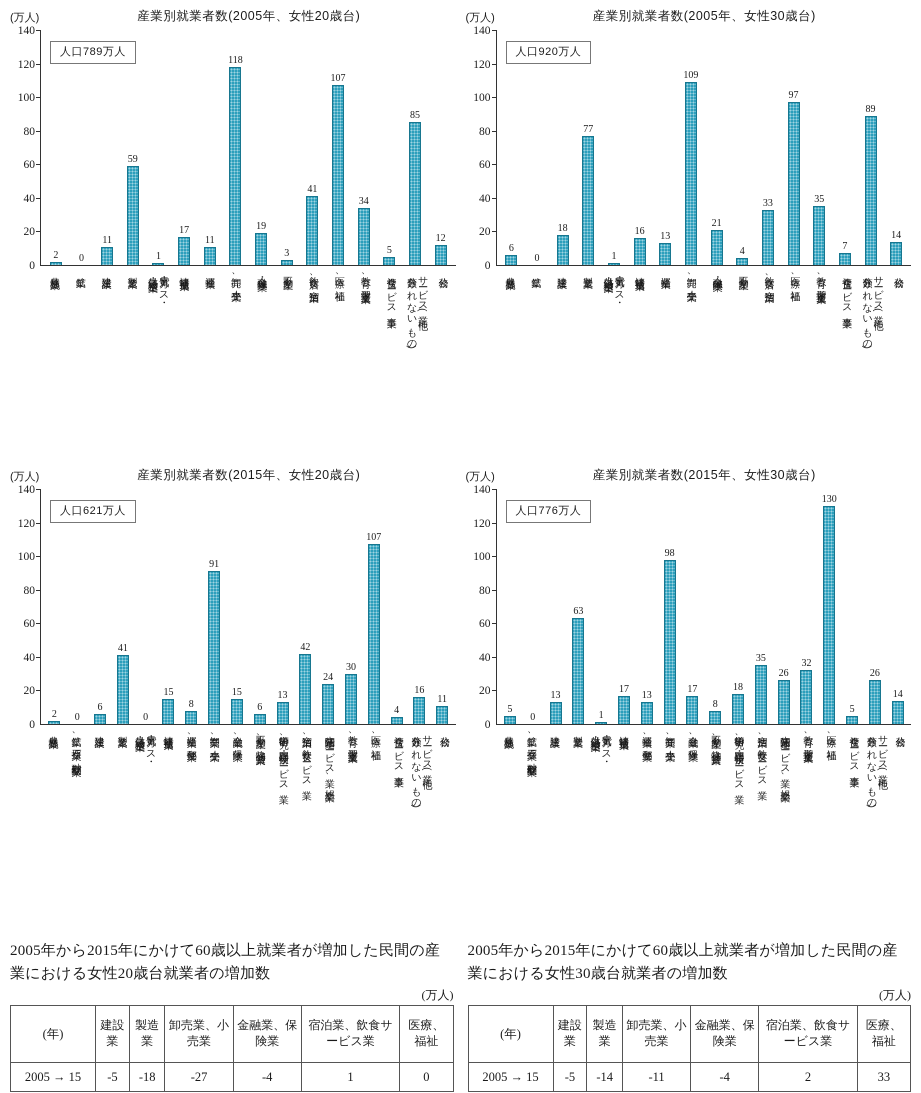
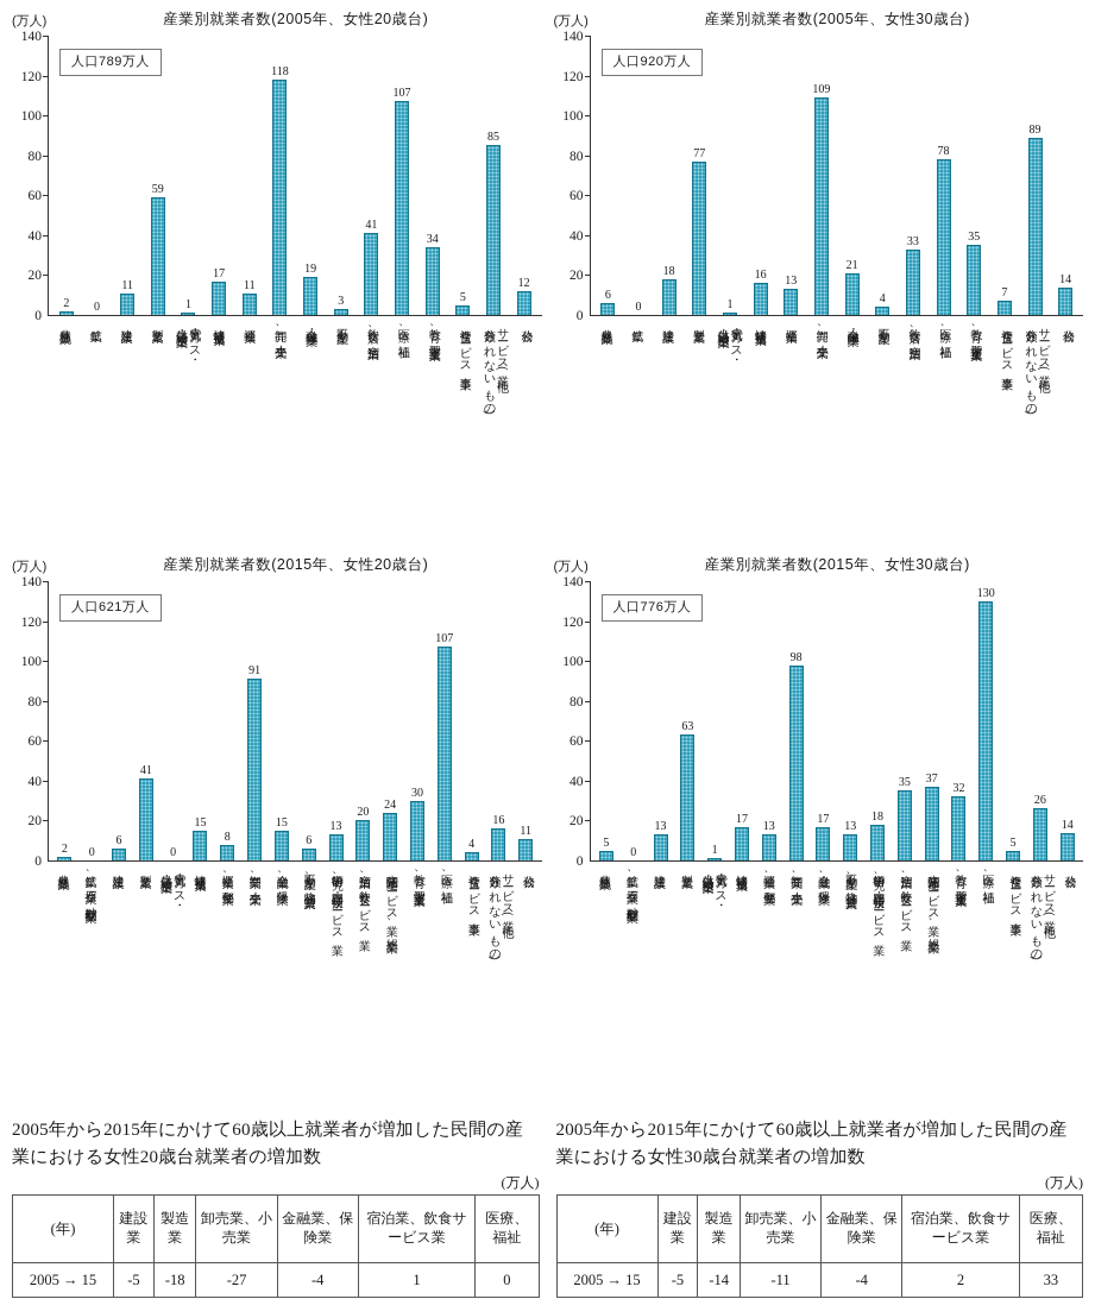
産業別就業者数(2005年、女性30歳台)/医療、福祉: 97 -> 78
産業別就業者数(2015年、女性20歳台)/宿泊業、飲食サービス業: 42 -> 20
産業別就業者数(2015年、女性30歳台)/不動産業、物品賃貸業: 8 -> 13
産業別就業者数(2015年、女性30歳台)/生活関連サービス業、娯楽業: 26 -> 37
